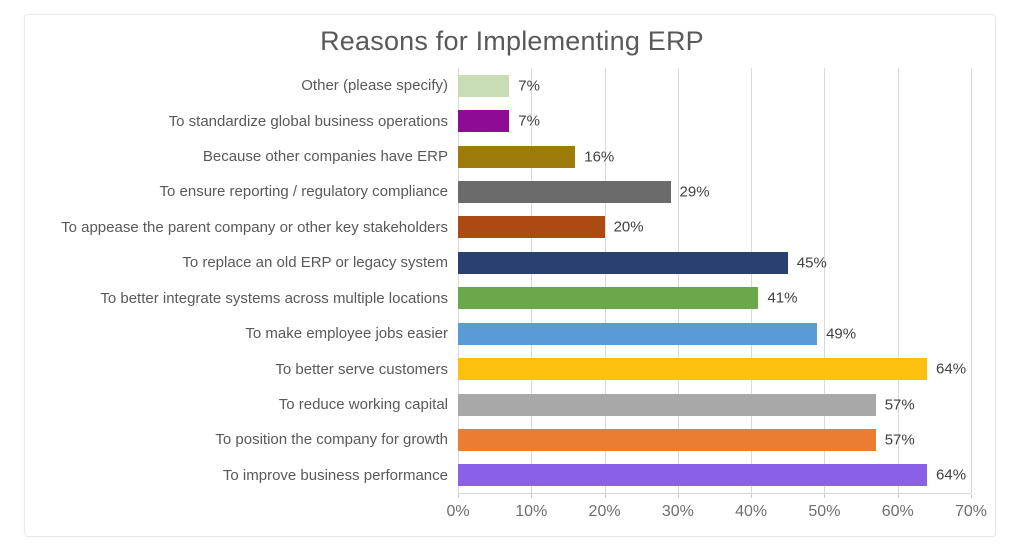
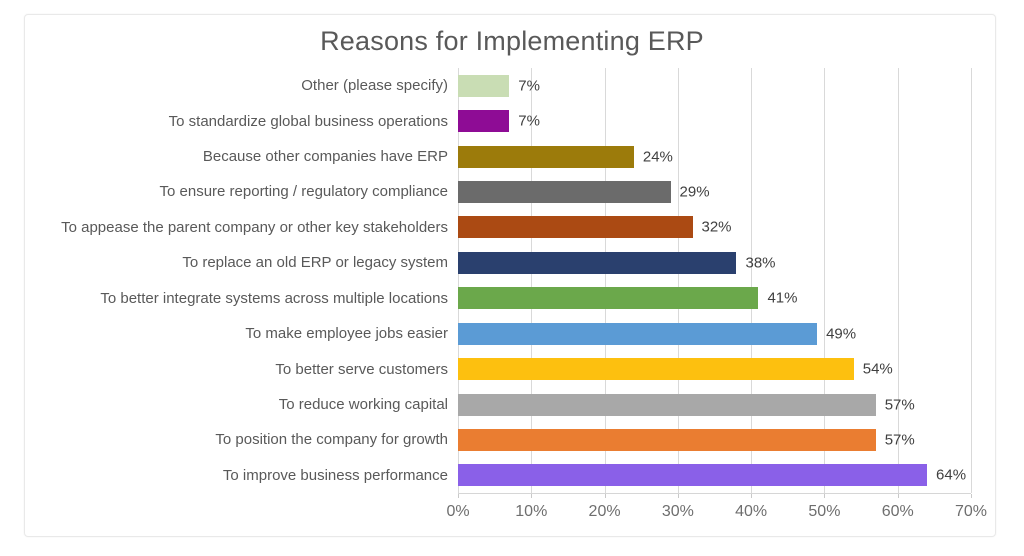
Because other companies have ERP: 16% -> 24%
To appease the parent company or other key stakeholders: 20% -> 32%
To replace an old ERP or legacy system: 45% -> 38%
To better serve customers: 64% -> 54%
